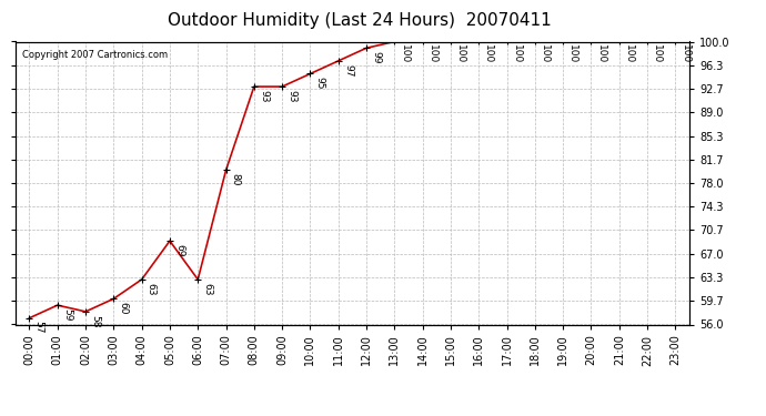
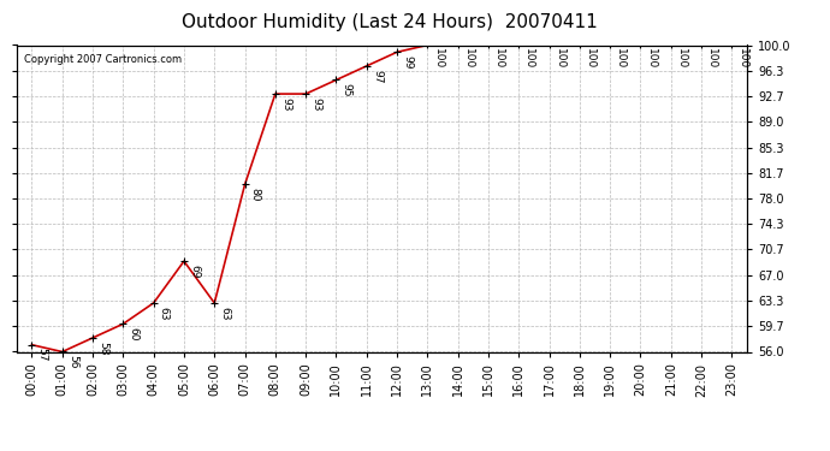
01:00: 59 -> 56
